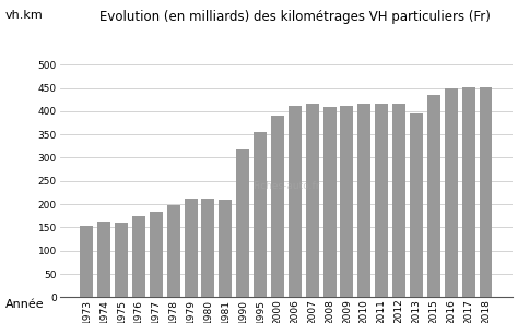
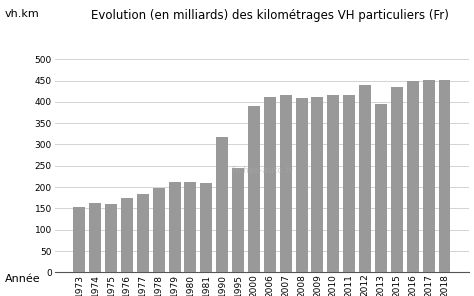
1995: 354 -> 245
2012: 417 -> 440
